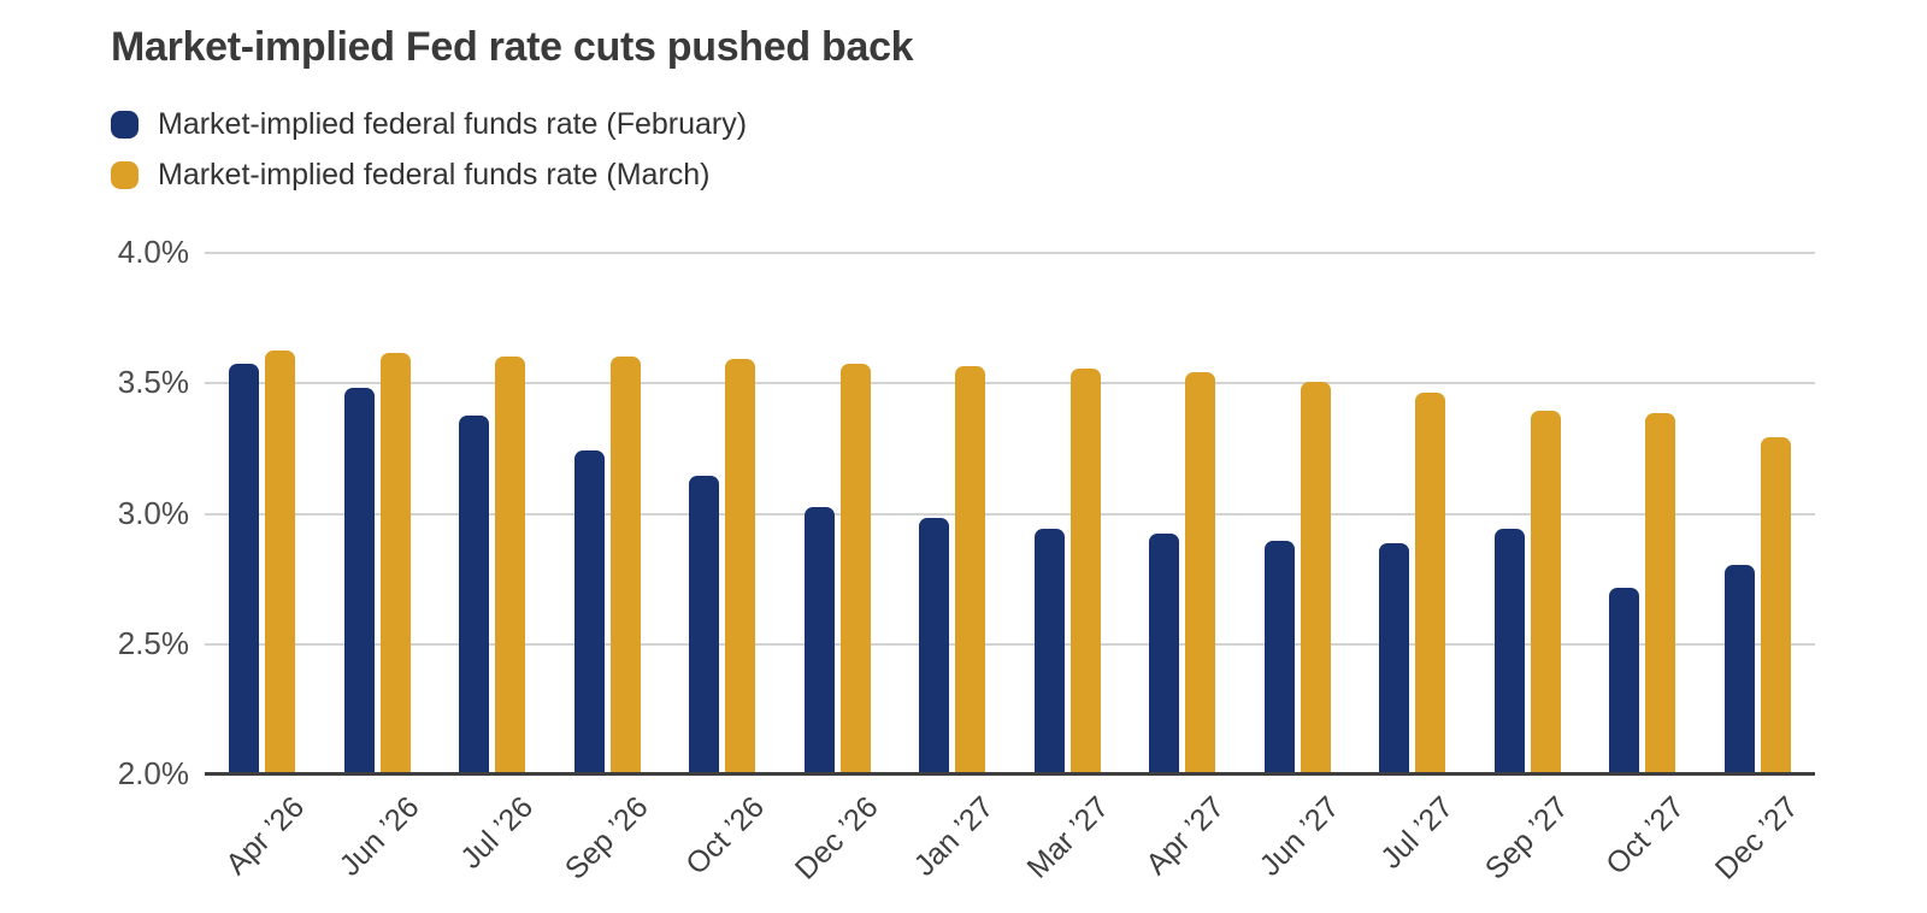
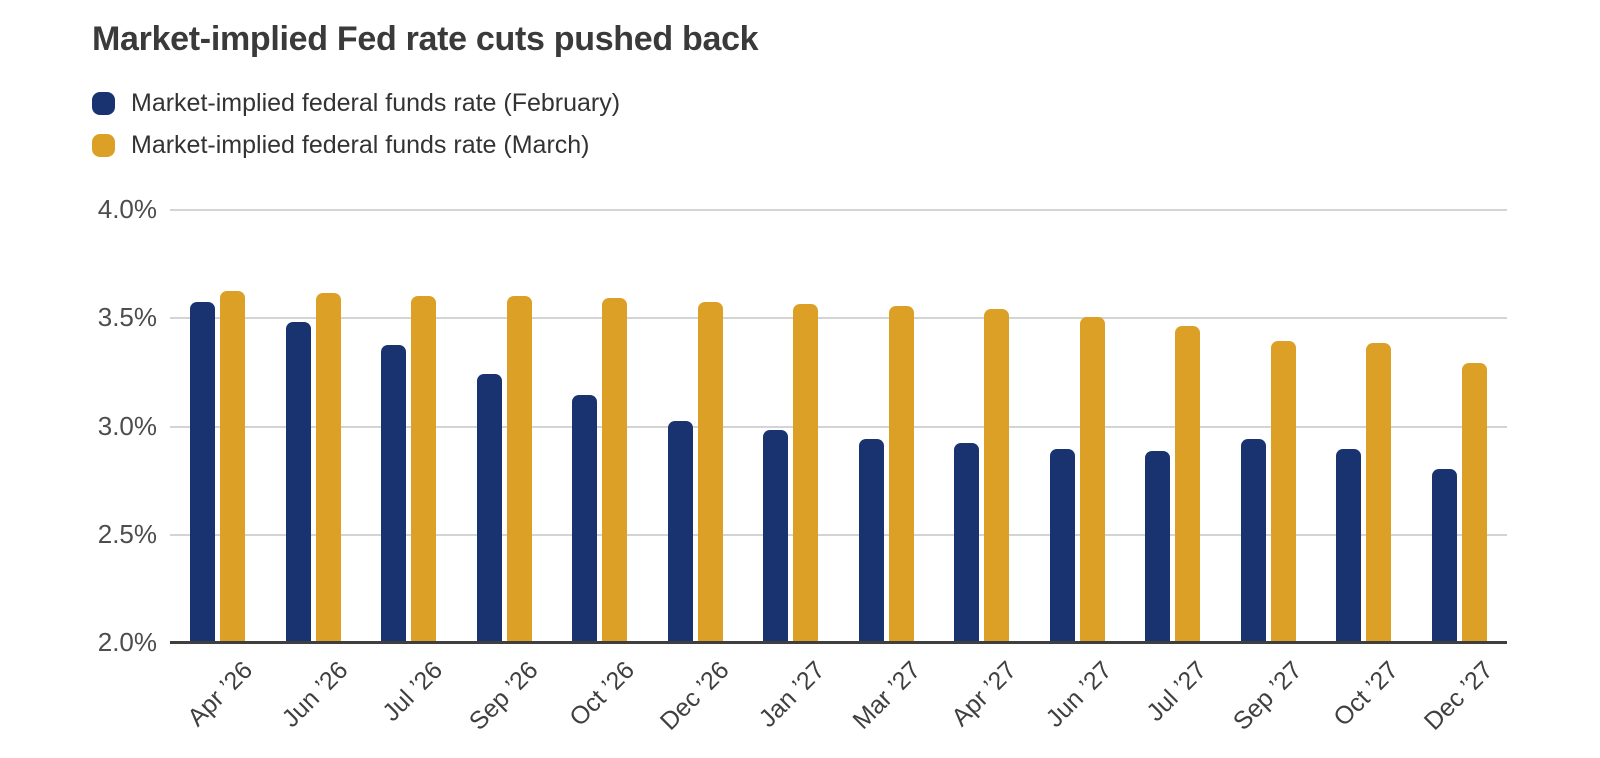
Market-implied federal funds rate (February)/Oct ’27: 2.71% -> 2.89%
